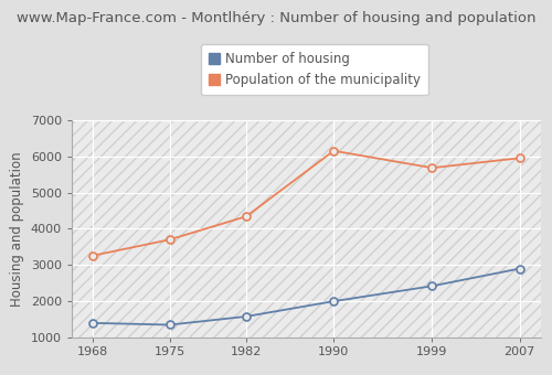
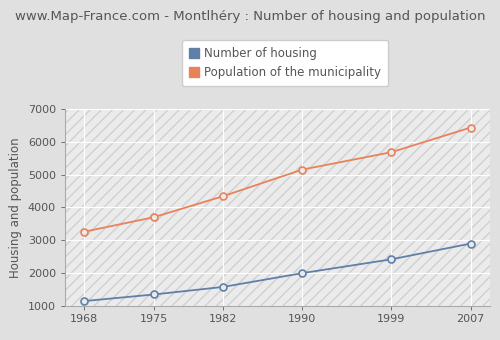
Number of housing/1968: 1400 -> 1150
Population of the municipality/1990: 6150 -> 5150
Population of the municipality/2007: 5950 -> 6430
